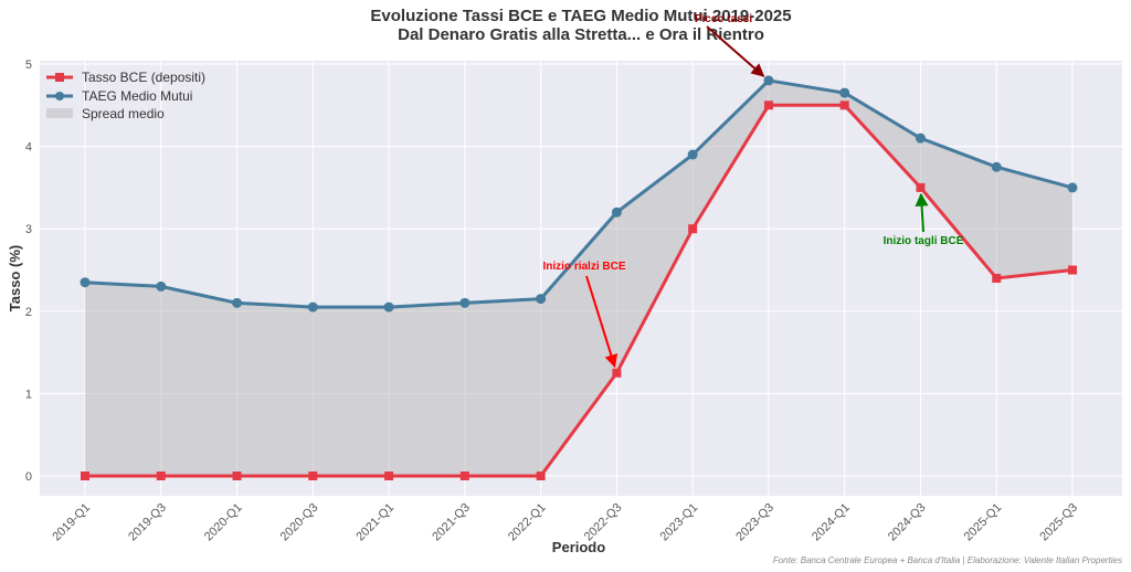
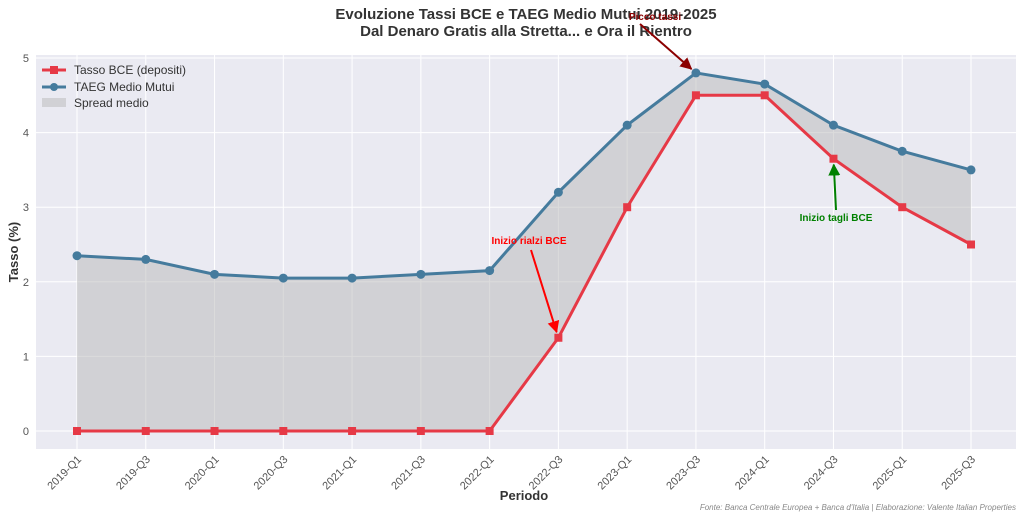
TAEG Medio Mutui/2023-Q1: 3.9 -> 4.1
Tasso BCE (depositi)/2024-Q3: 3.5 -> 3.6
Tasso BCE (depositi)/2025-Q1: 2.4 -> 3.0
